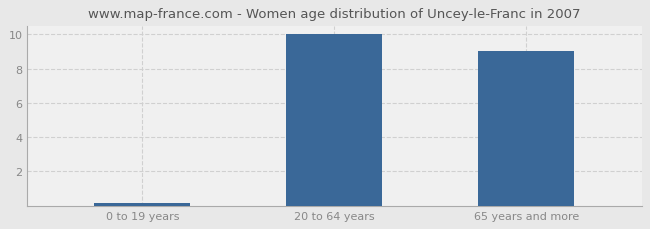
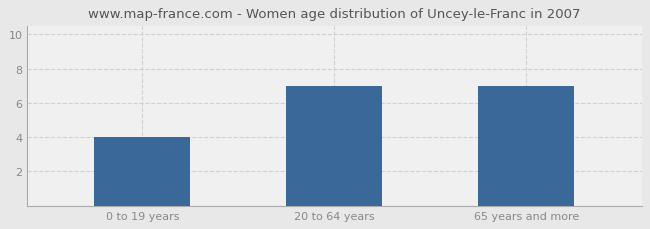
0 to 19 years: 0.1 -> 4.0
20 to 64 years: 10.0 -> 7.0
65 years and more: 9.0 -> 7.0
